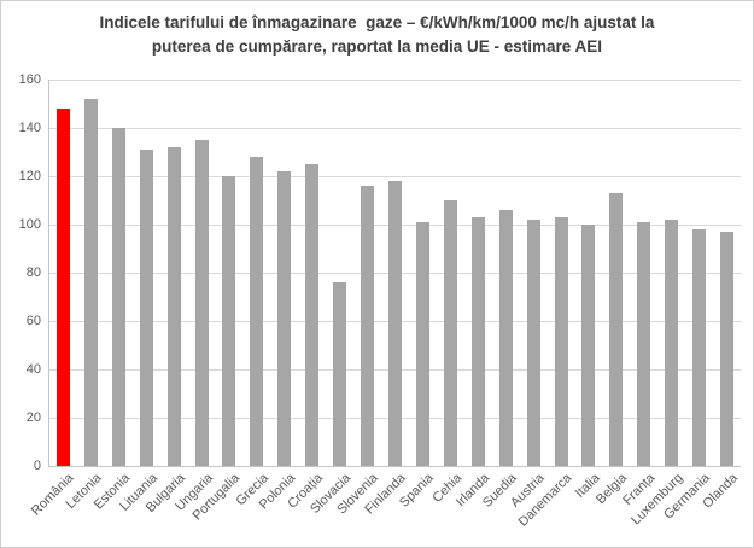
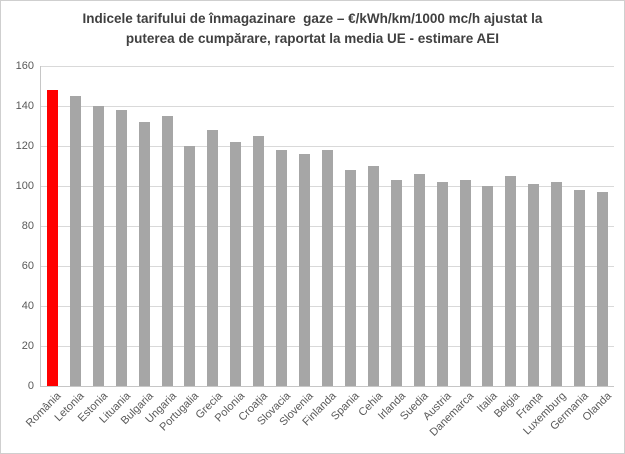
Letonia: 152 -> 145
Lituania: 131 -> 138
Slovacia: 76 -> 118
Spania: 101 -> 108
Belgia: 113 -> 105
